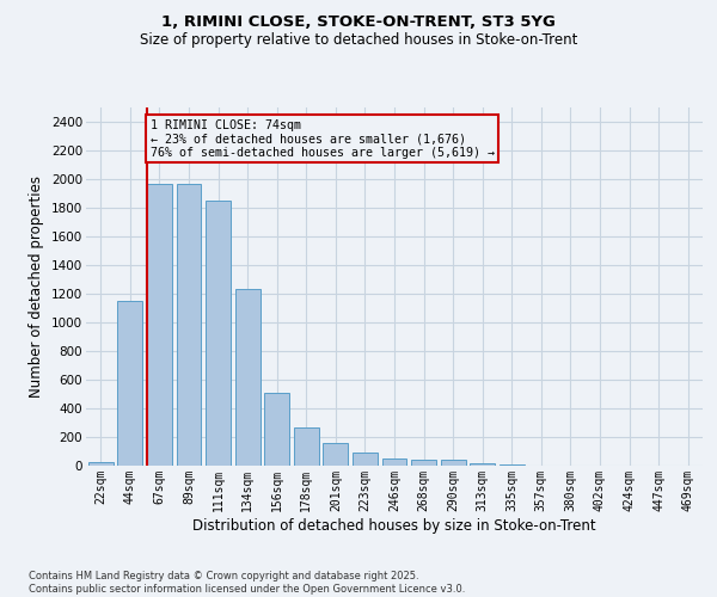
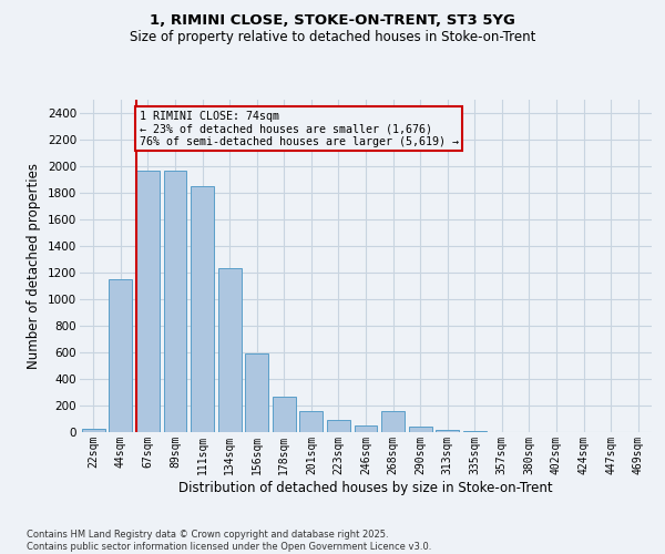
156sqm: 510 -> 590
268sqm: 40 -> 160
